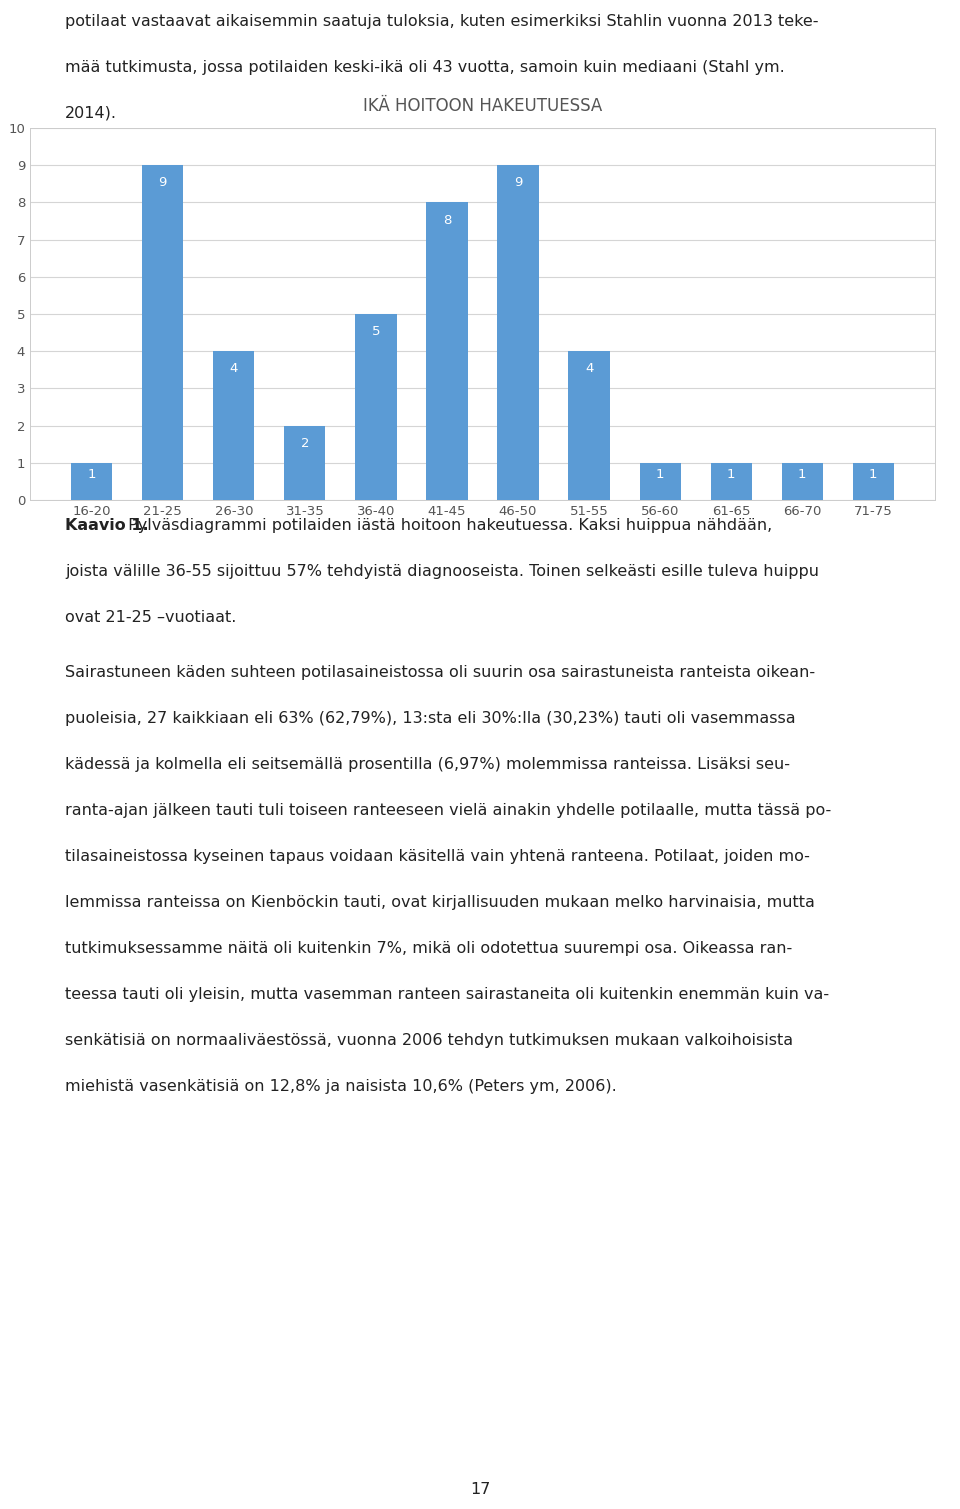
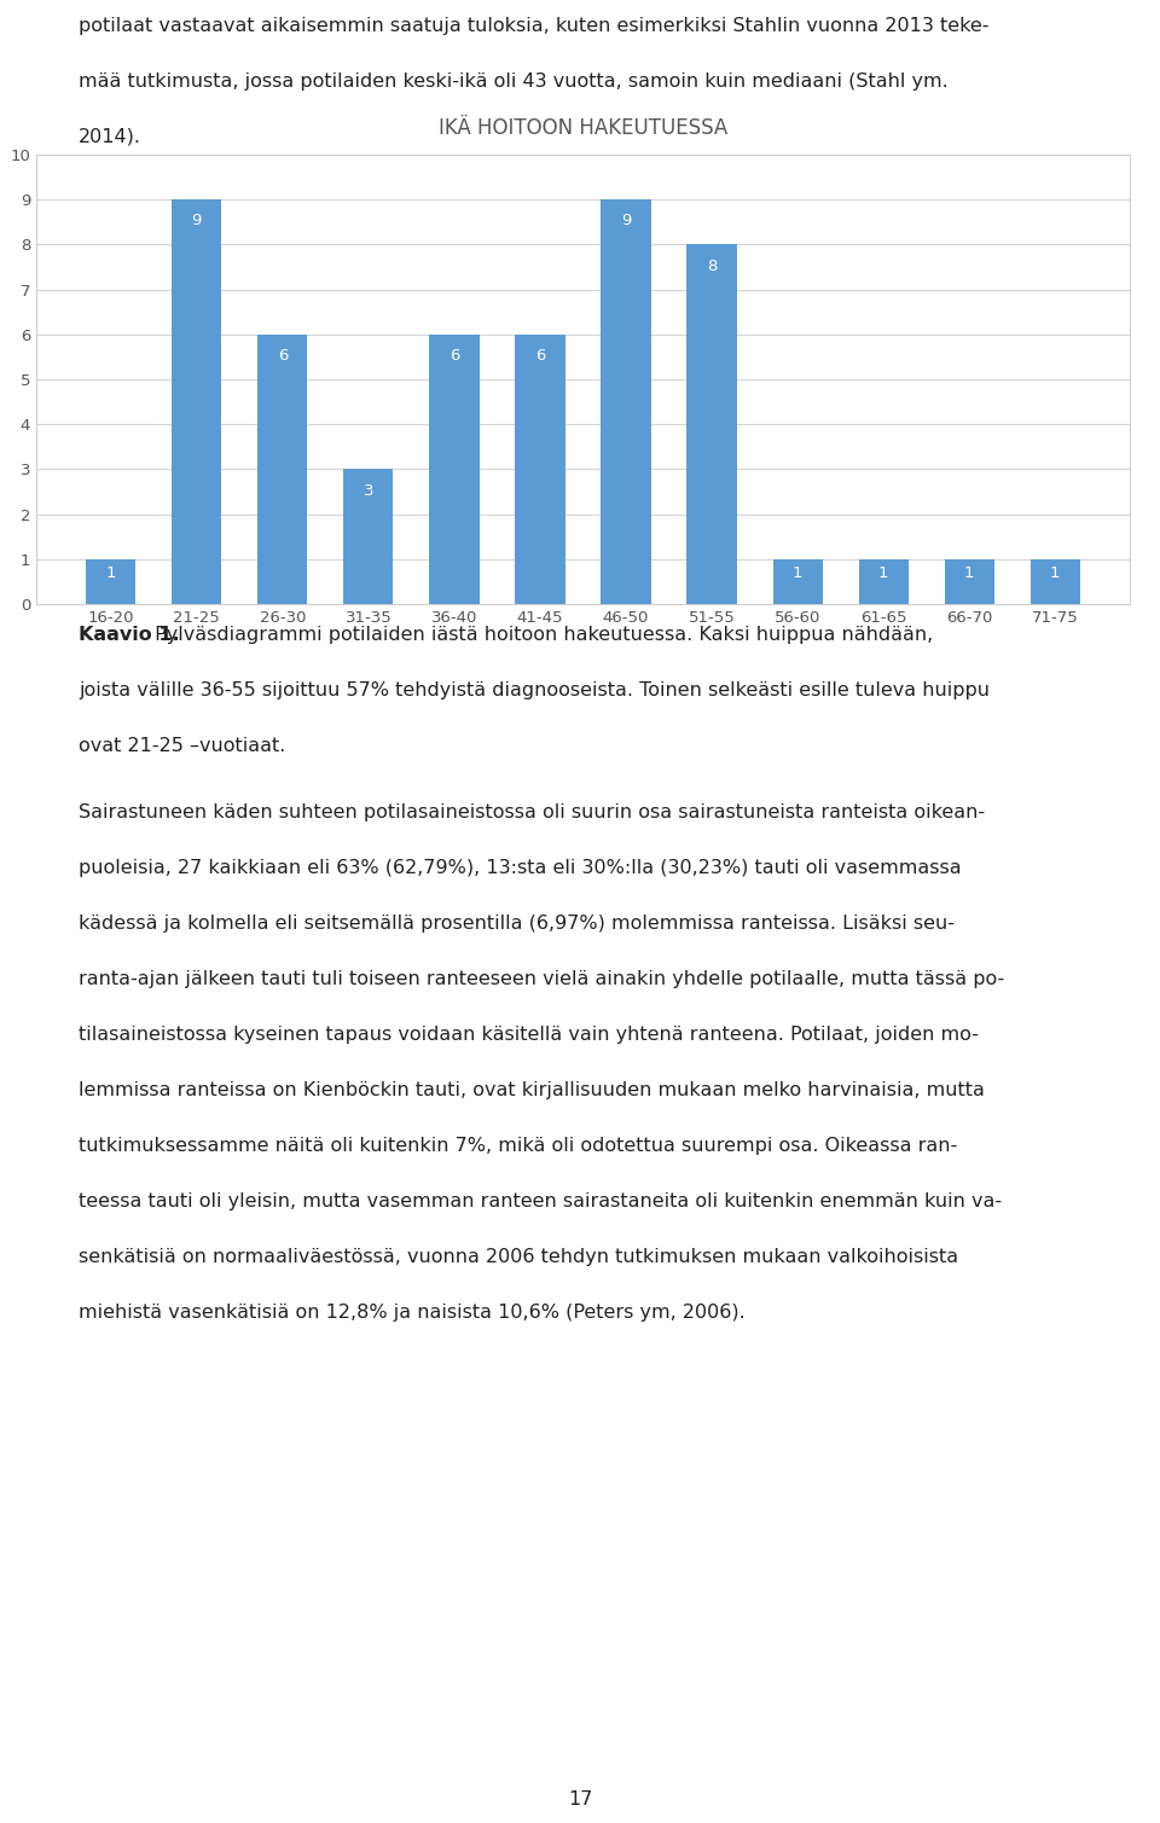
26-30: 4 -> 6
31-35: 2 -> 3
36-40: 5 -> 6
41-45: 8 -> 6
51-55: 4 -> 8
